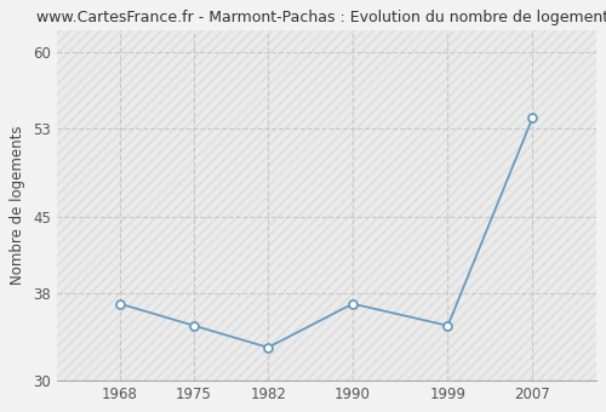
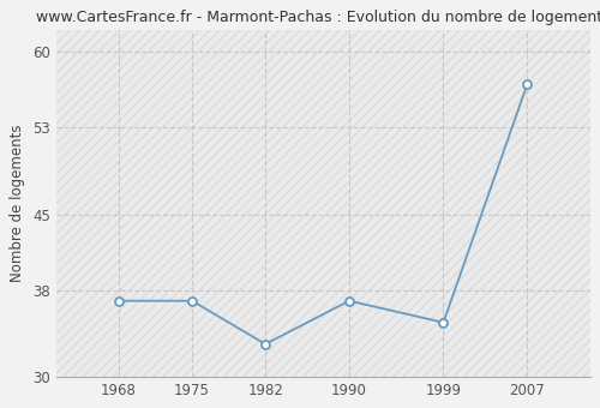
1975: 35 -> 37
2007: 54 -> 57
